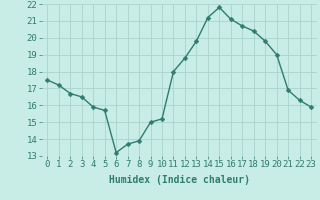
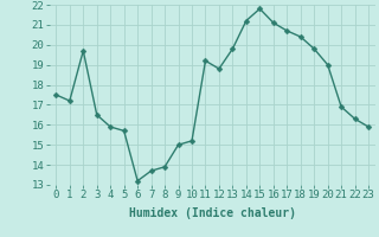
2: 16.7 -> 19.7
11: 18.0 -> 19.2
